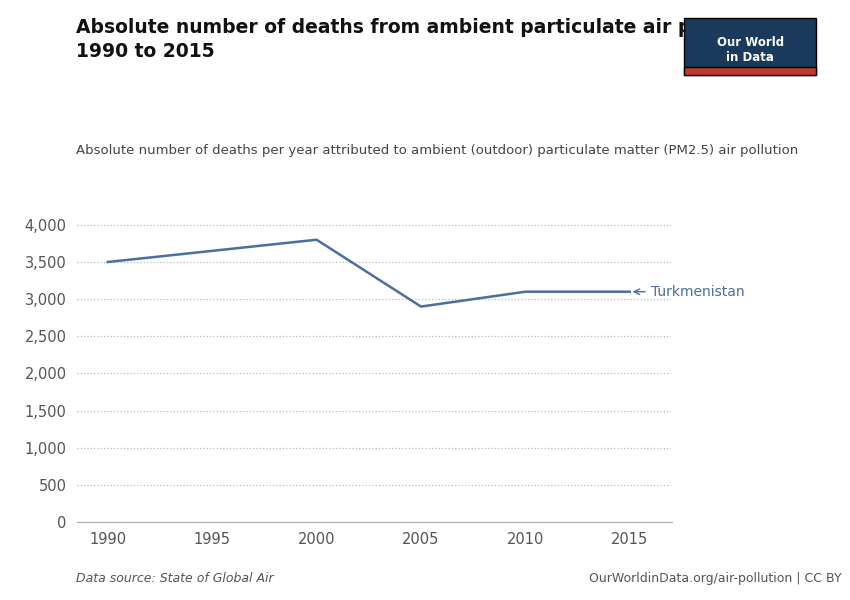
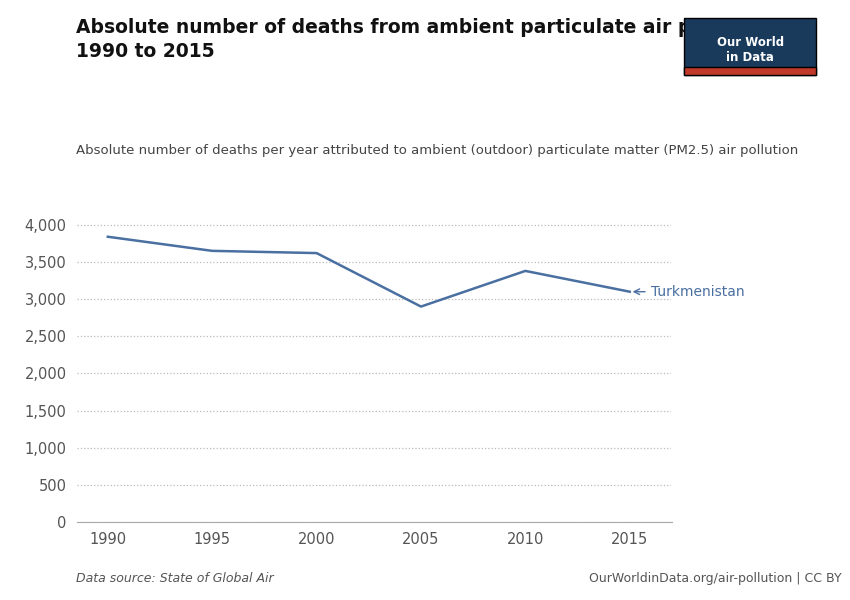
1990: 3,500 -> 3,840
2000: 3,800 -> 3,620
2010: 3,100 -> 3,380
